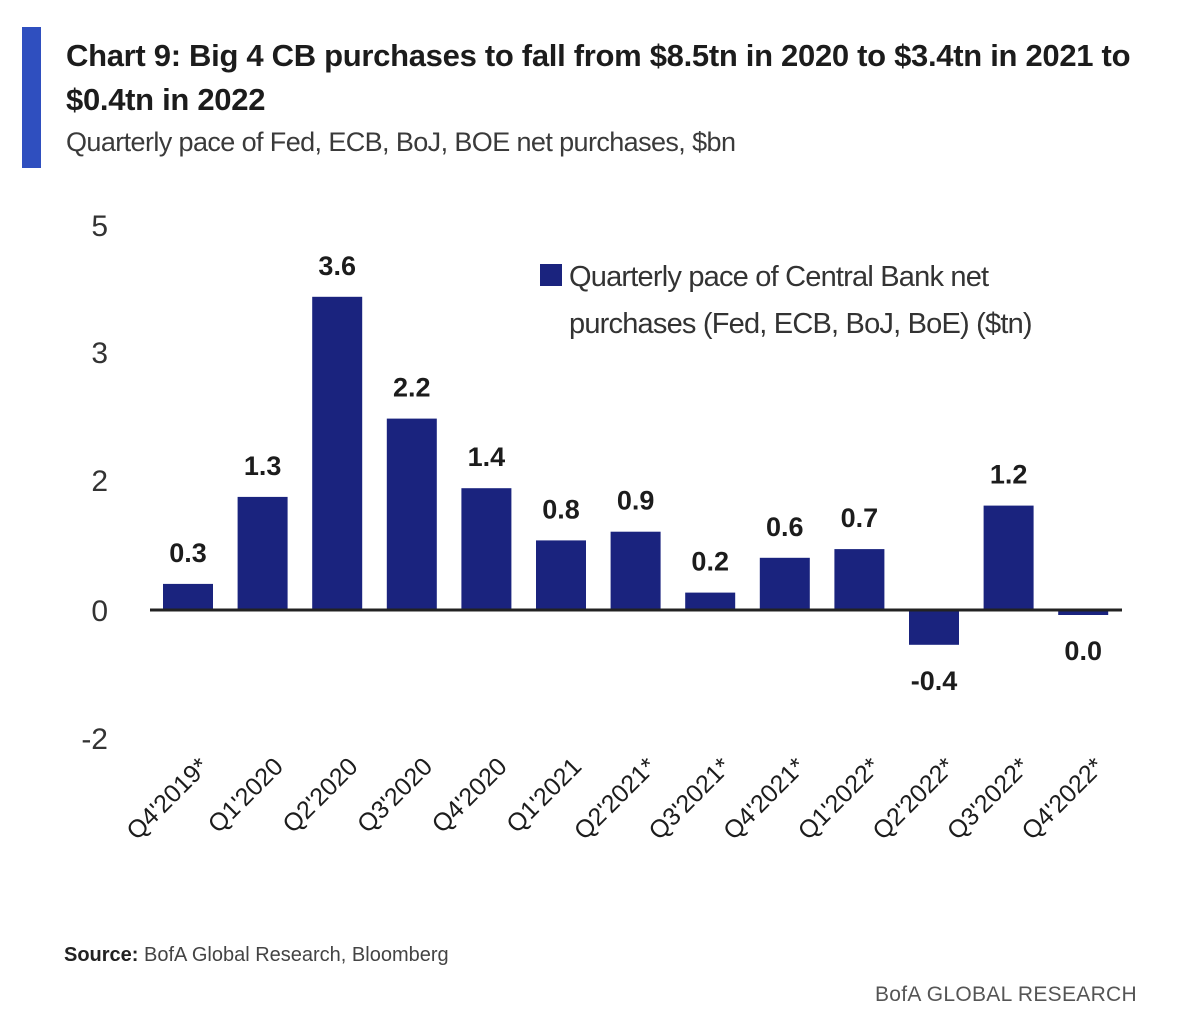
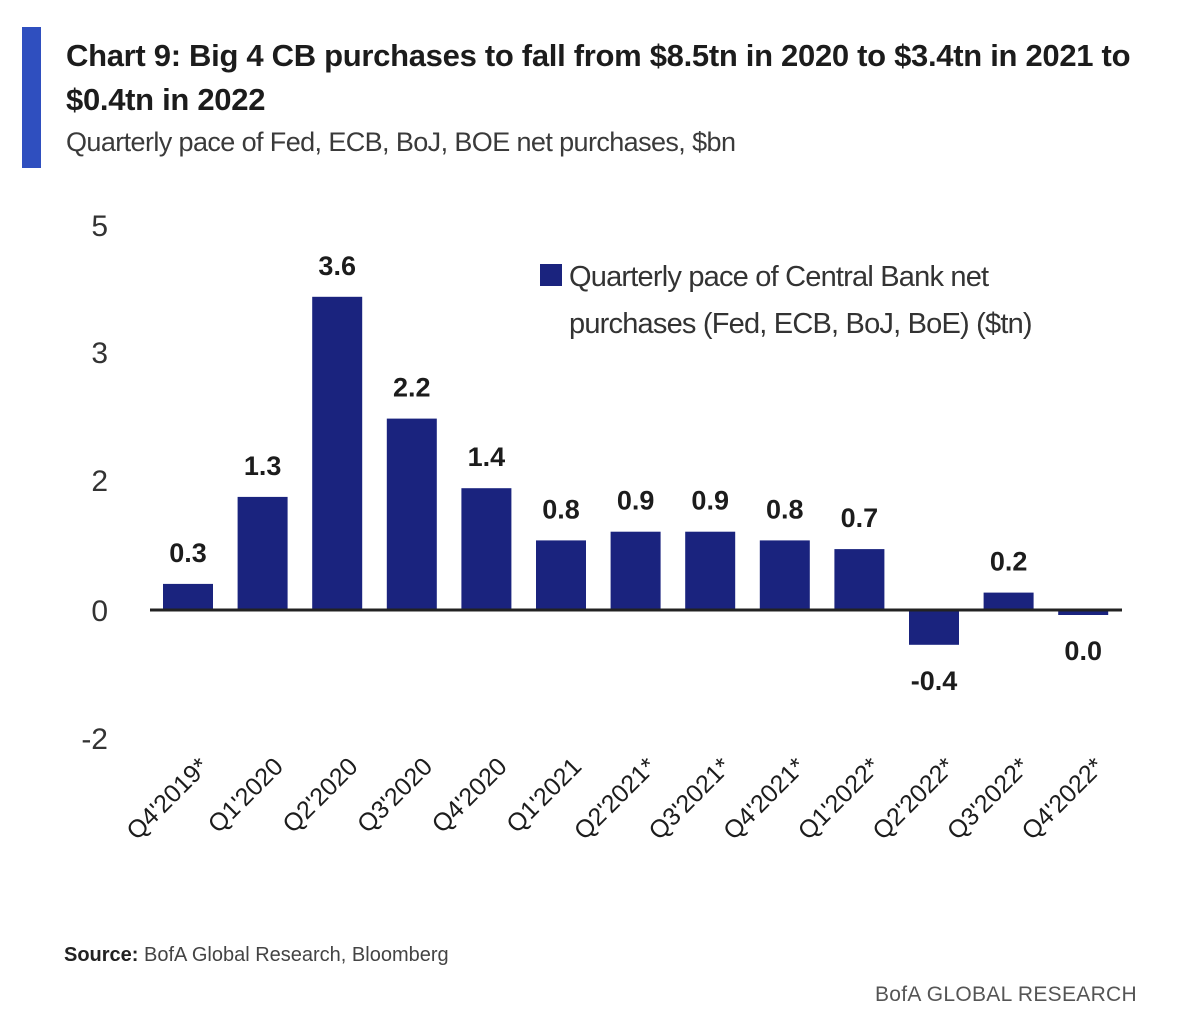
Q3'2021*: 0.2 -> 0.9
Q4'2021*: 0.6 -> 0.8
Q3'2022*: 1.2 -> 0.2
